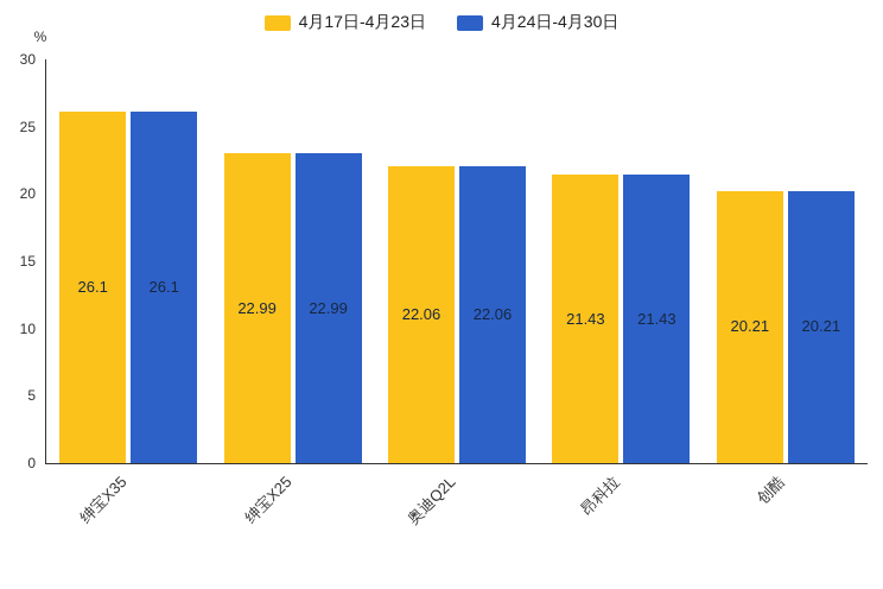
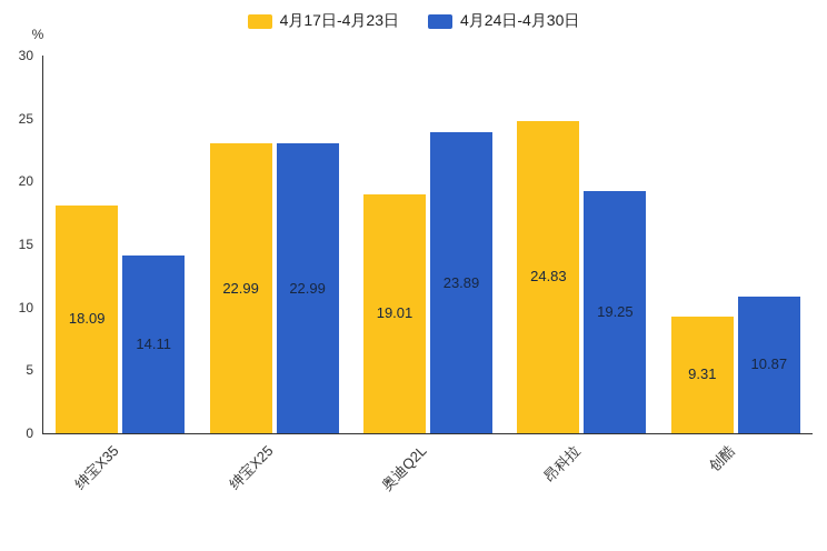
4月17日-4月23日/绅宝X35: 26.1 -> 18.09
4月24日-4月30日/绅宝X35: 26.1 -> 14.11
4月17日-4月23日/奥迪Q2L: 22.06 -> 19.01
4月24日-4月30日/奥迪Q2L: 22.06 -> 23.89
4月17日-4月23日/昂科拉: 21.43 -> 24.83
4月24日-4月30日/昂科拉: 21.43 -> 19.25
4月17日-4月23日/创酷: 20.21 -> 9.31
4月24日-4月30日/创酷: 20.21 -> 10.87
